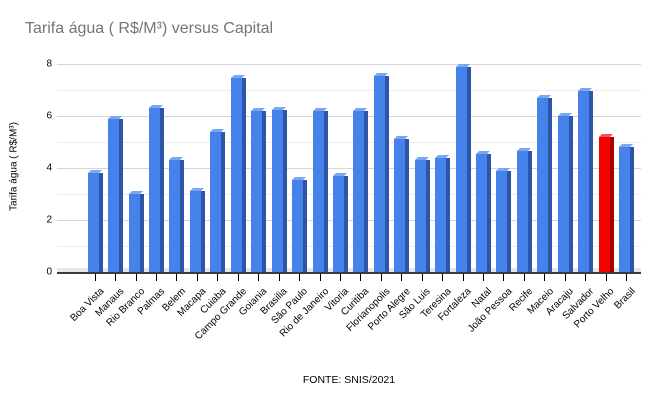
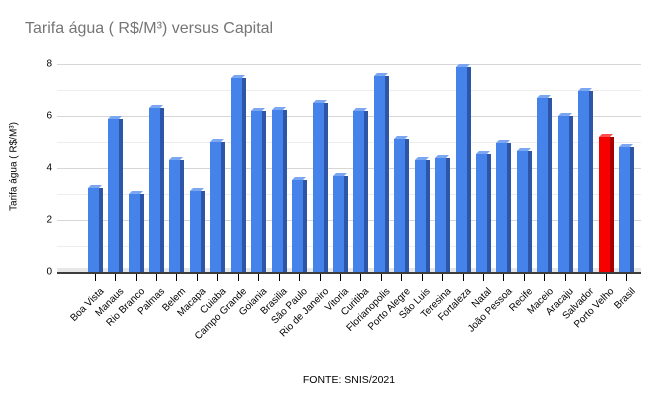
Boa Vista: 3.8 -> 3.2
Cuiaba: 5.4 -> 5.0
Rio de Janeiro: 6.2 -> 6.5
João Pessoa: 3.9 -> 5.0
